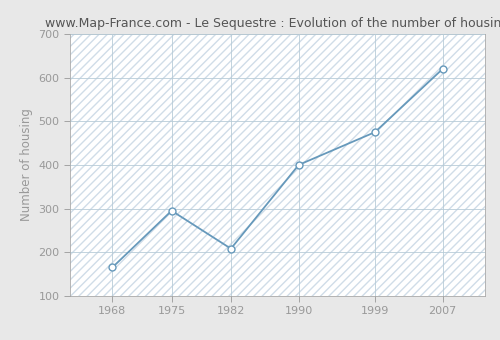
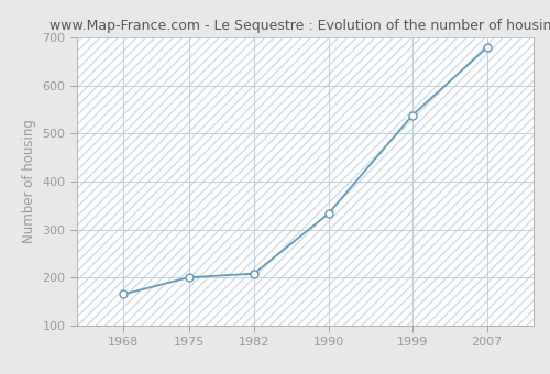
1975: 295 -> 200
1990: 400 -> 333
1999: 475 -> 538
2007: 620 -> 679
